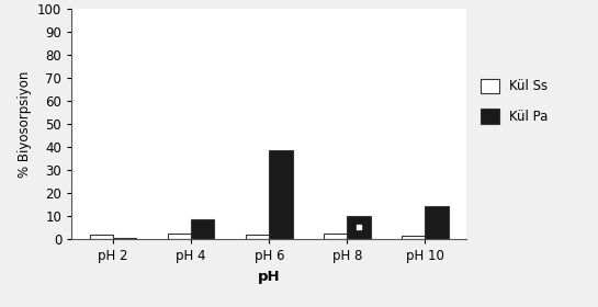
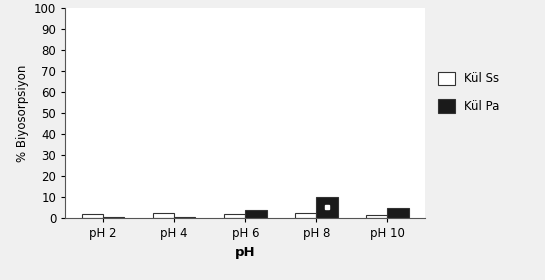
Kül Pa/pH 4: 9.0 -> 0.5
Kül Pa/pH 6: 39.0 -> 4.0
Kül Pa/pH 10: 14.5 -> 5.0
